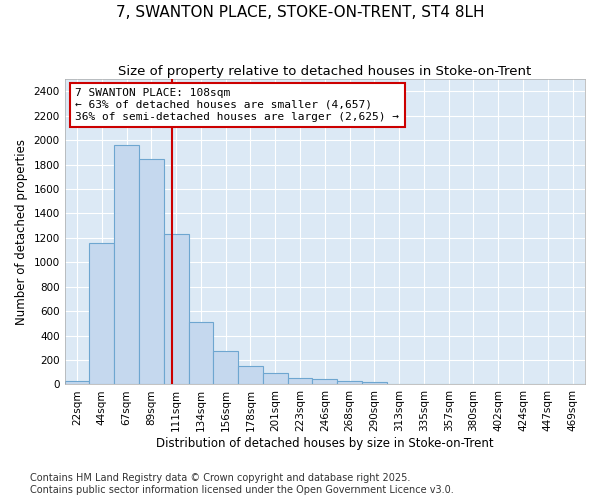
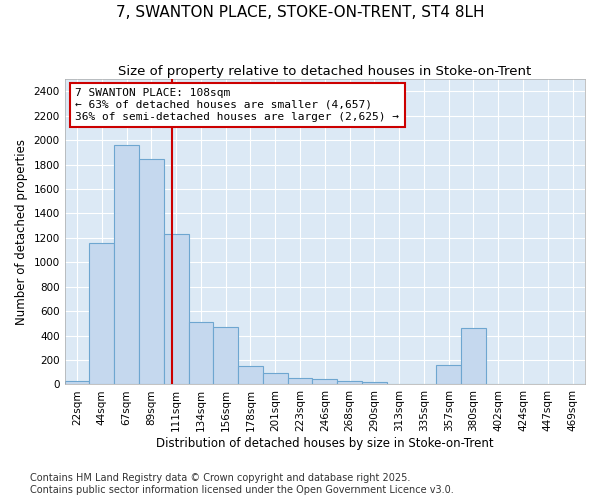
156sqm: 270 -> 470
357sqm: 0 -> 160
380sqm: 0 -> 460
